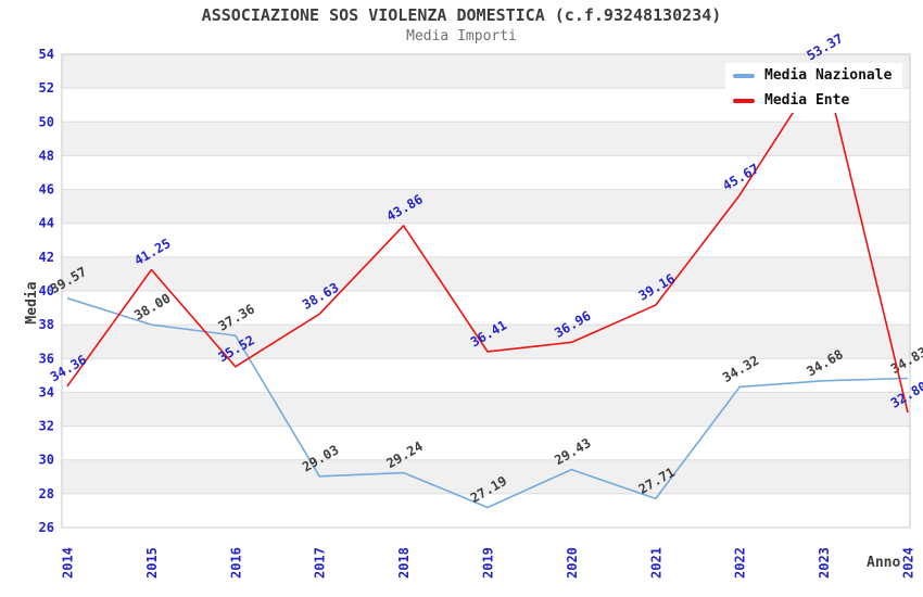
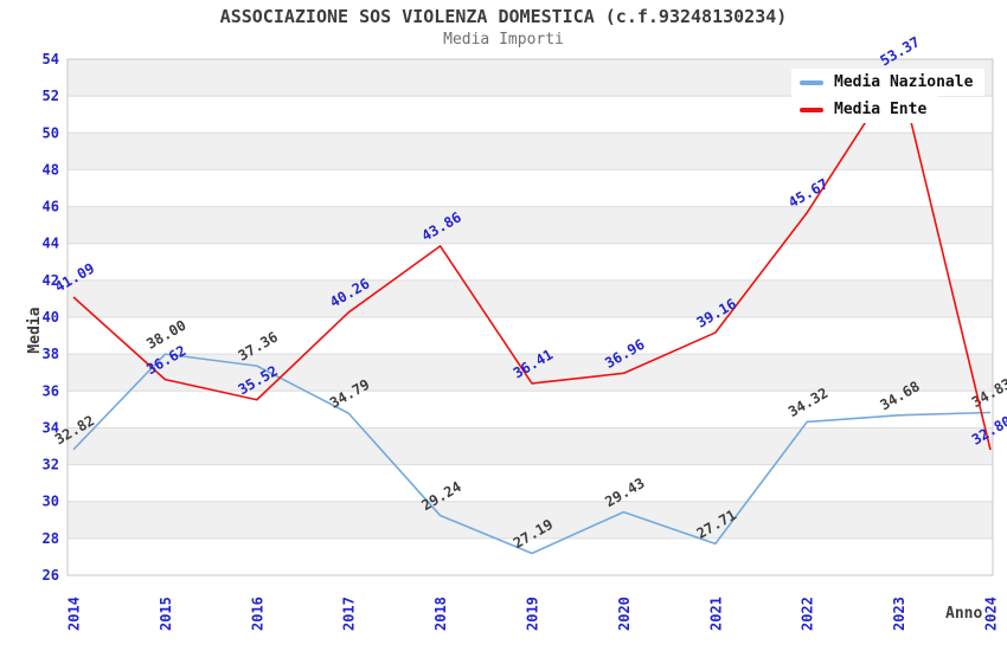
Media Nazionale/2014: 39.57 -> 32.82
Media Ente/2014: 34.36 -> 41.09
Media Ente/2015: 41.25 -> 36.62
Media Nazionale/2017: 29.03 -> 34.79
Media Ente/2017: 38.63 -> 40.26
